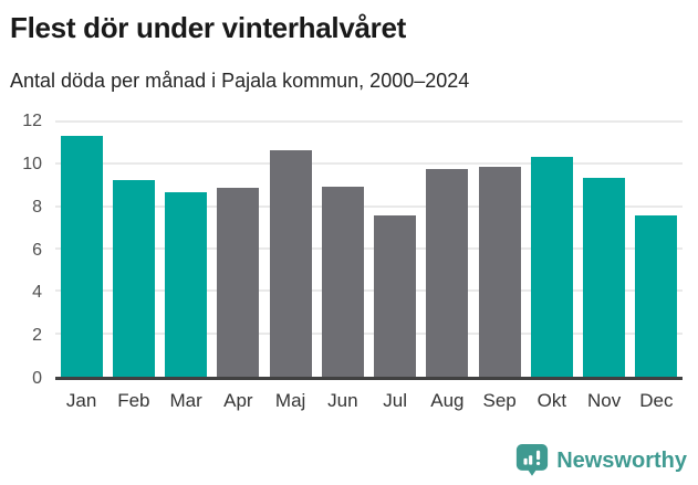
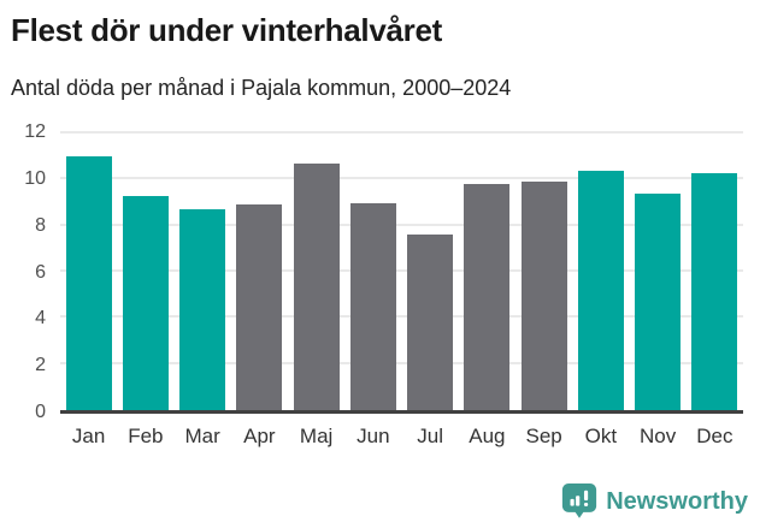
Jan: 11.4 -> 11.0
Dec: 7.6 -> 10.3
